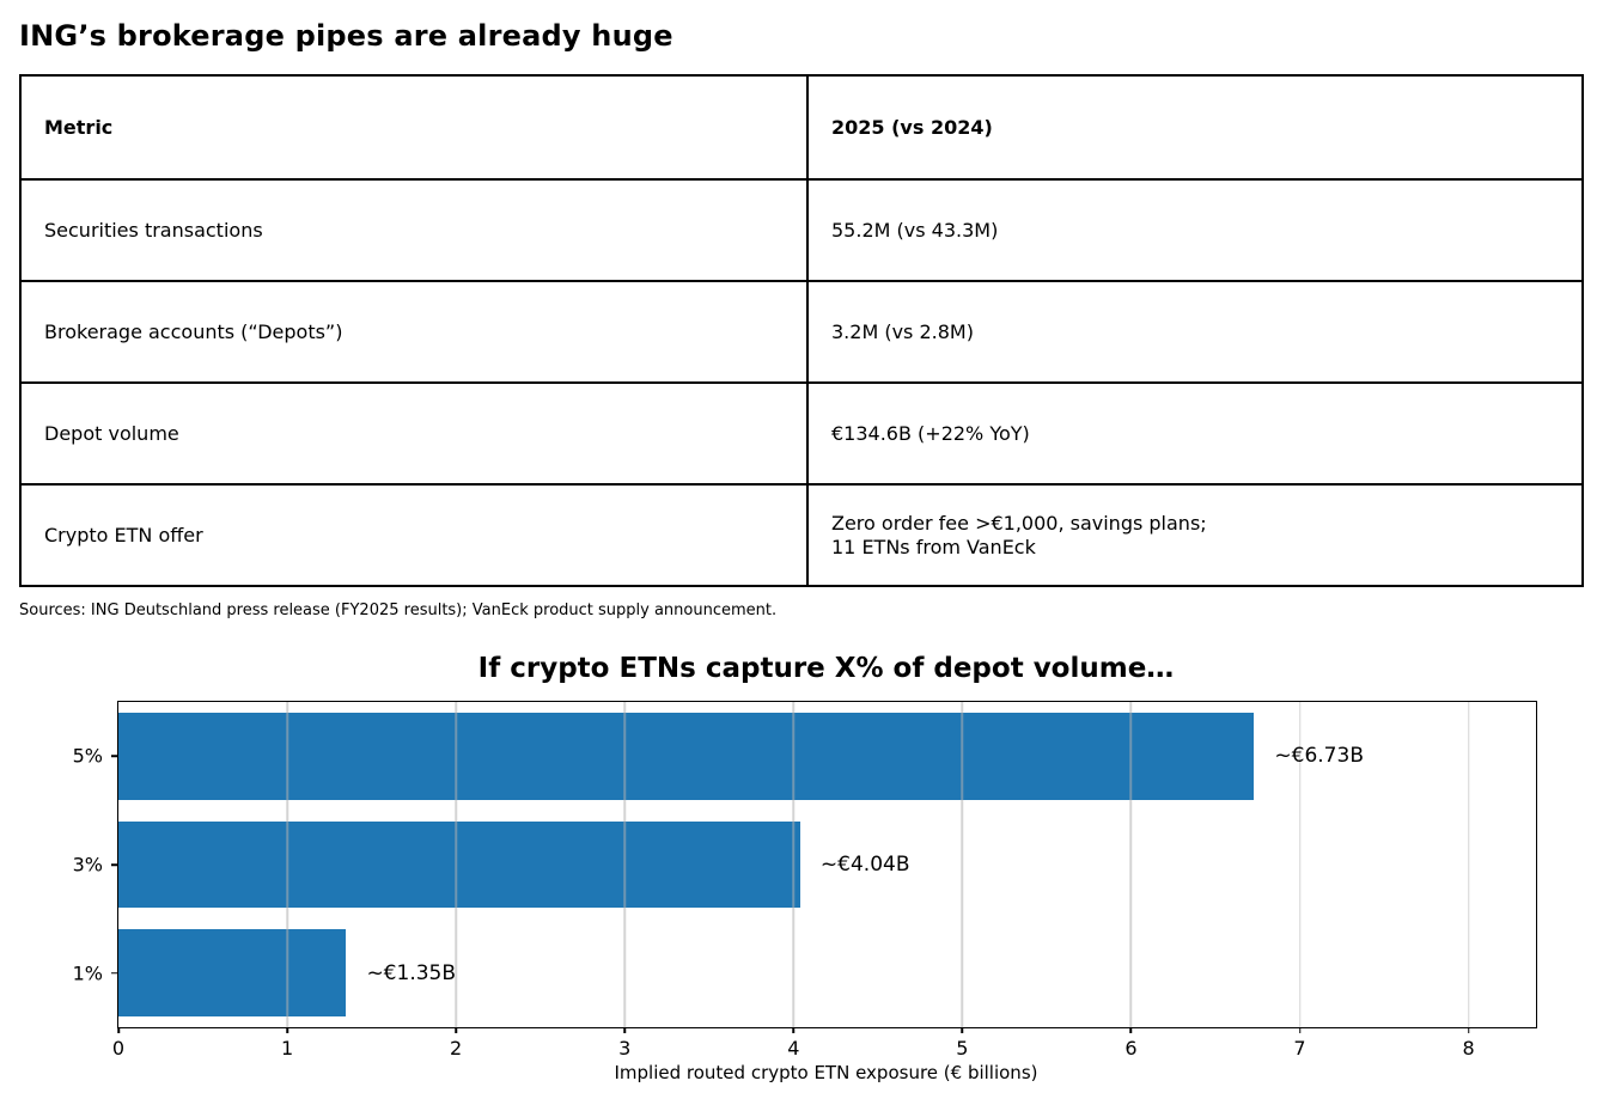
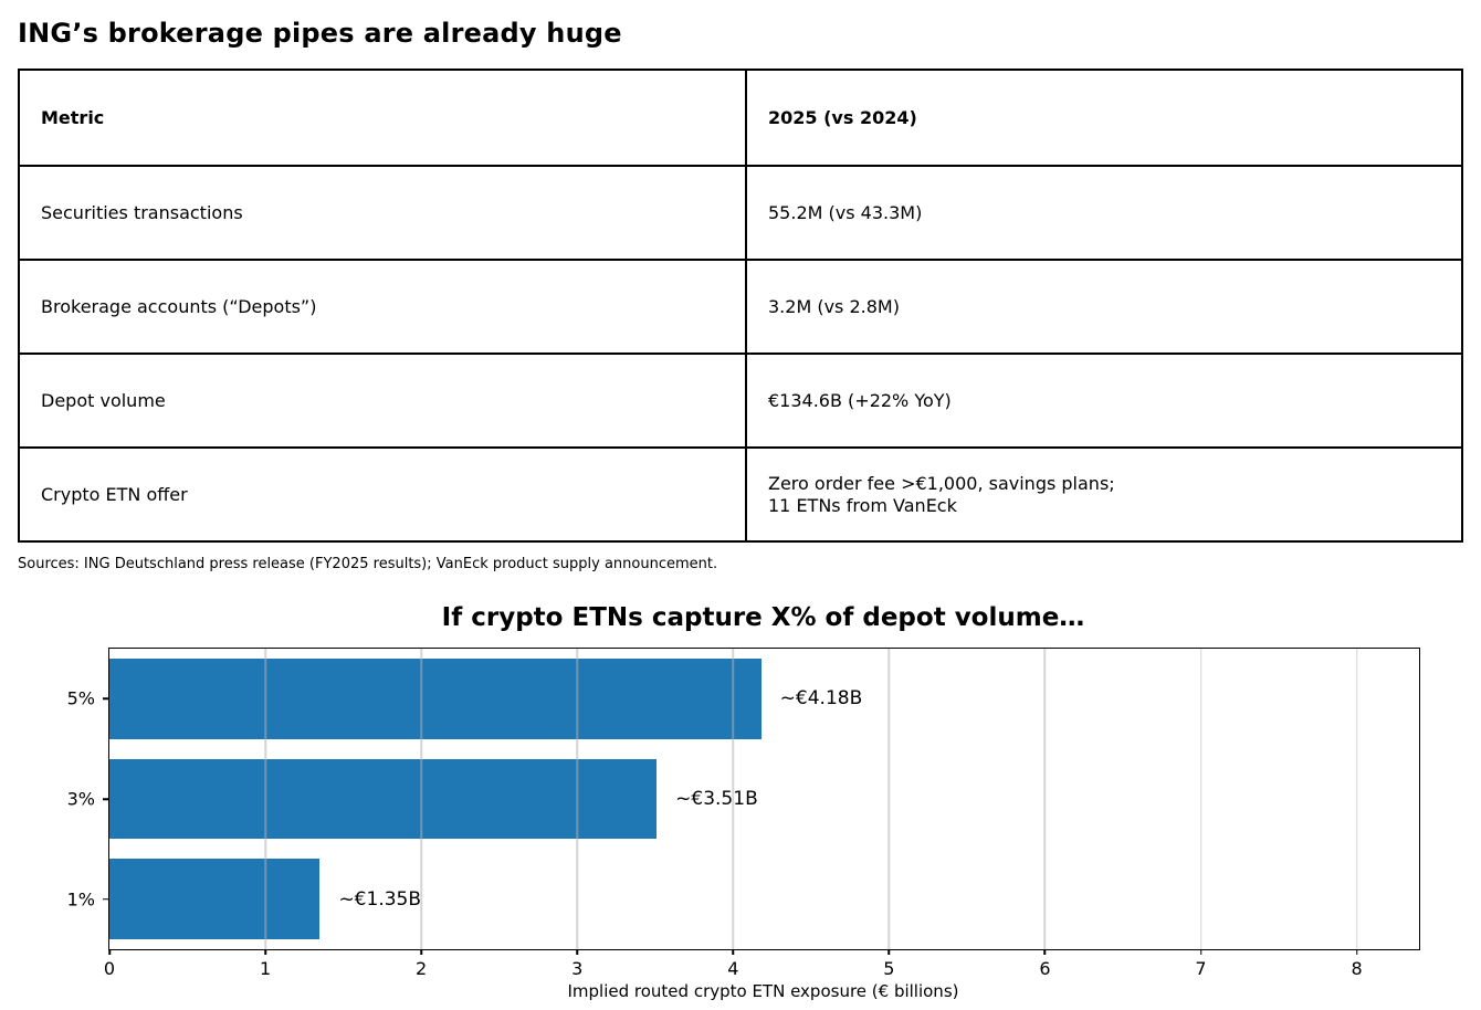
5%: 6.73 -> 4.18
3%: 4.04 -> 3.51
